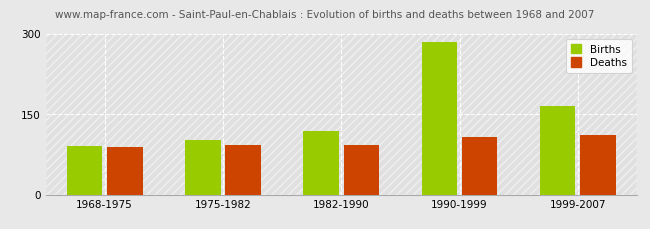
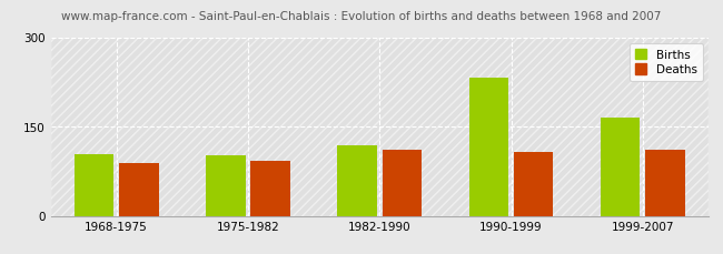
Births/1968-1975: 90 -> 103
Deaths/1982-1990: 92 -> 110
Births/1990-1999: 284 -> 232
